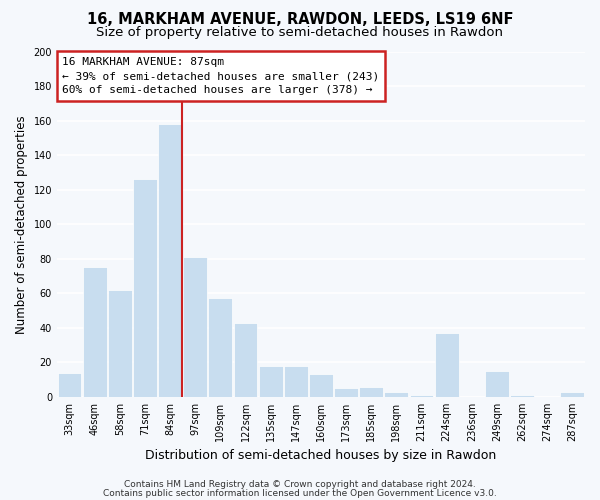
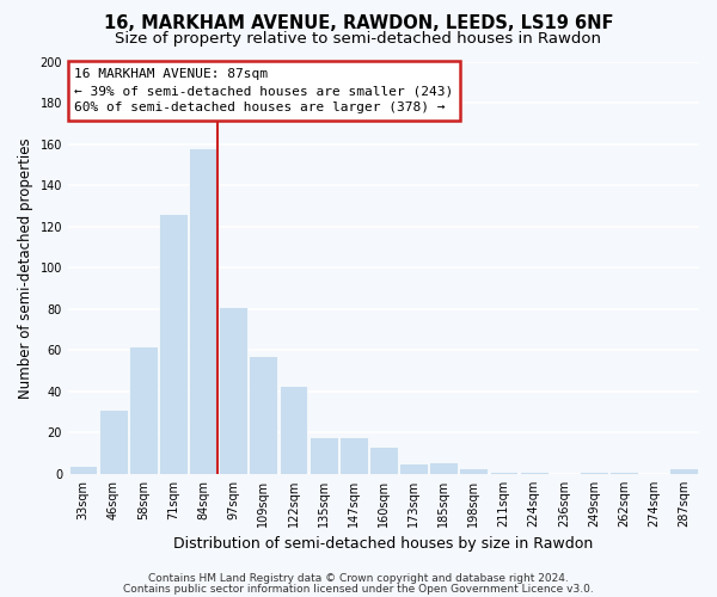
33sqm: 14 -> 4
46sqm: 75 -> 31
224sqm: 37 -> 1
249sqm: 15 -> 1
